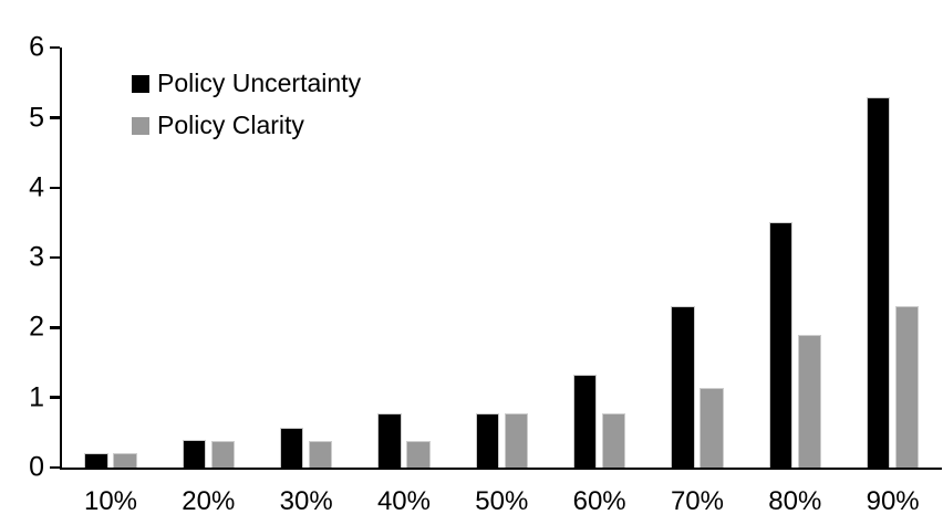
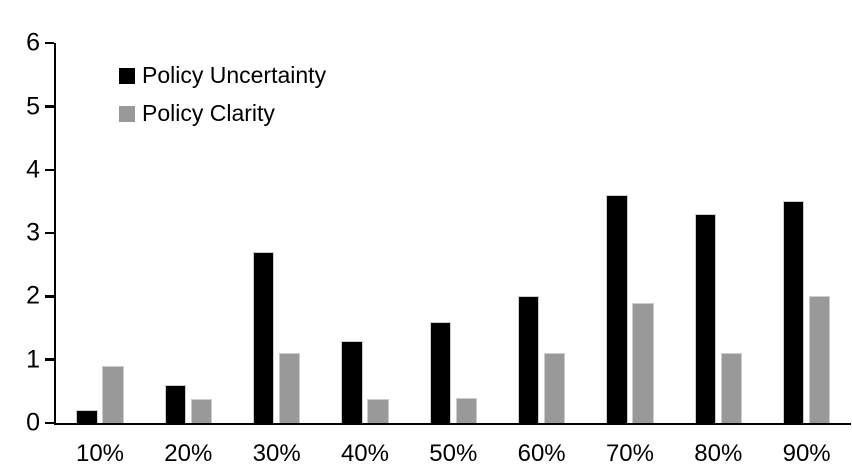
Policy Clarity/10%: 0.2 -> 0.9
Policy Uncertainty/20%: 0.4 -> 0.6
Policy Uncertainty/30%: 0.6 -> 2.7
Policy Clarity/30%: 0.4 -> 1.1
Policy Uncertainty/40%: 0.8 -> 1.3
Policy Uncertainty/50%: 0.8 -> 1.6
Policy Clarity/50%: 0.8 -> 0.4
Policy Uncertainty/60%: 1.3 -> 2.0
Policy Clarity/60%: 0.8 -> 1.1
Policy Uncertainty/70%: 2.3 -> 3.6
Policy Clarity/70%: 1.1 -> 1.9
Policy Uncertainty/80%: 3.5 -> 3.3
Policy Clarity/80%: 1.9 -> 1.1
Policy Uncertainty/90%: 5.3 -> 3.5
Policy Clarity/90%: 2.3 -> 2.0
